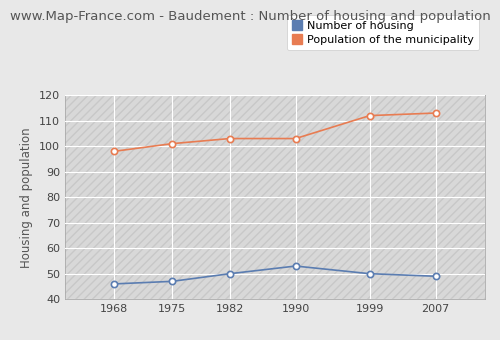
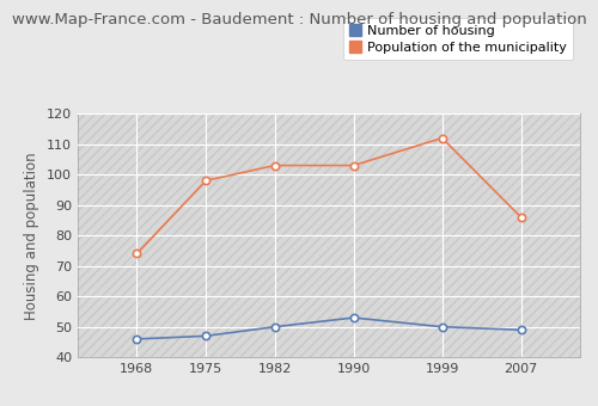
Population of the municipality/1968: 98 -> 74
Population of the municipality/1975: 101 -> 98
Population of the municipality/2007: 113 -> 86
